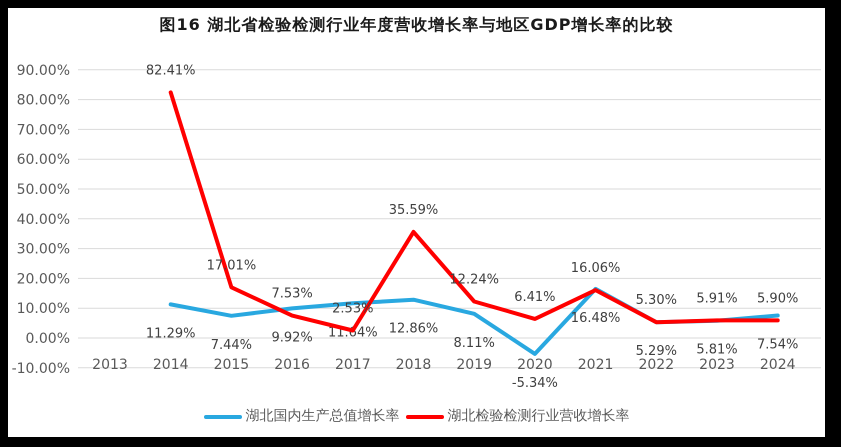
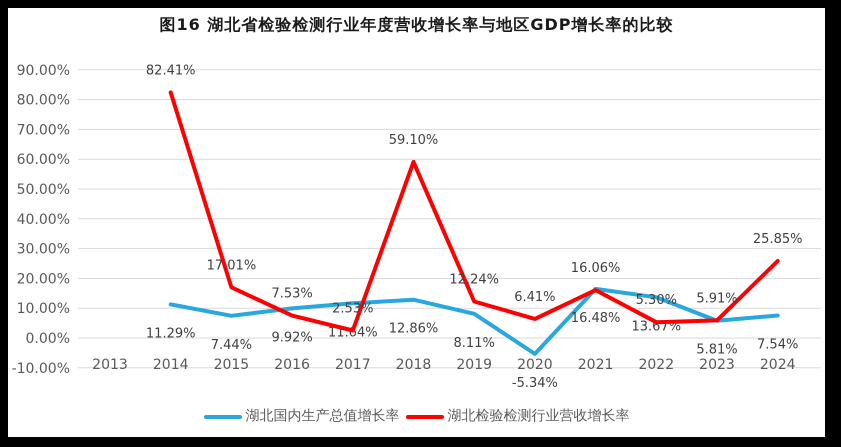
湖北检验检测行业营收增长率/2018: 35.59% -> 59.10%
湖北国内生产总值增长率/2022: 5.29% -> 13.67%
湖北检验检测行业营收增长率/2024: 5.90% -> 25.85%
